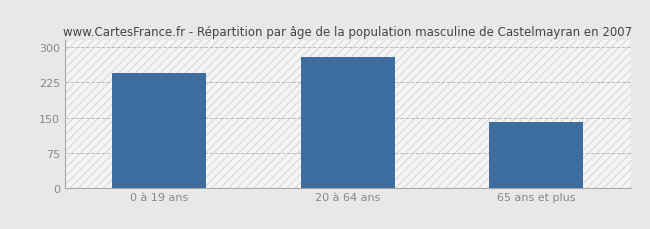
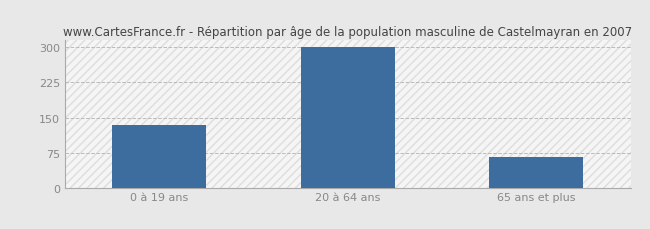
0 à 19 ans: 245 -> 135
20 à 64 ans: 280 -> 300
65 ans et plus: 140 -> 65
